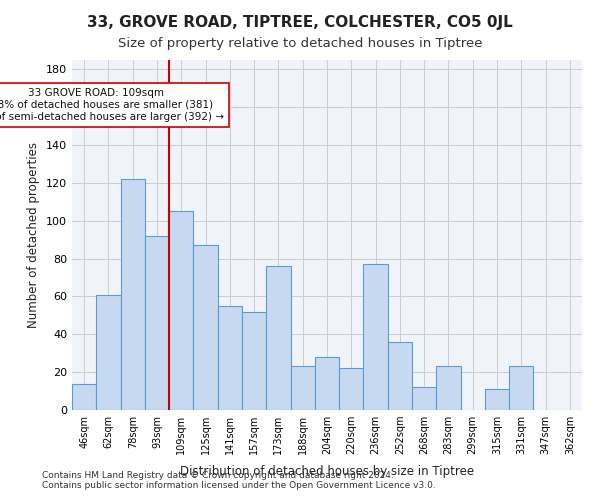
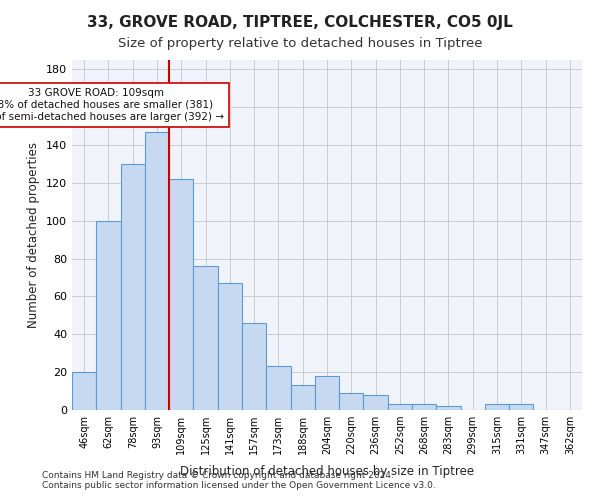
46sqm: 14 -> 20
62sqm: 61 -> 100
78sqm: 122 -> 130
93sqm: 92 -> 147
109sqm: 105 -> 122
125sqm: 87 -> 76
141sqm: 55 -> 67
157sqm: 52 -> 46
173sqm: 76 -> 23
188sqm: 23 -> 13
204sqm: 28 -> 18
220sqm: 22 -> 9
236sqm: 77 -> 8
252sqm: 36 -> 3
268sqm: 12 -> 3
283sqm: 23 -> 2
315sqm: 11 -> 3
331sqm: 23 -> 3
